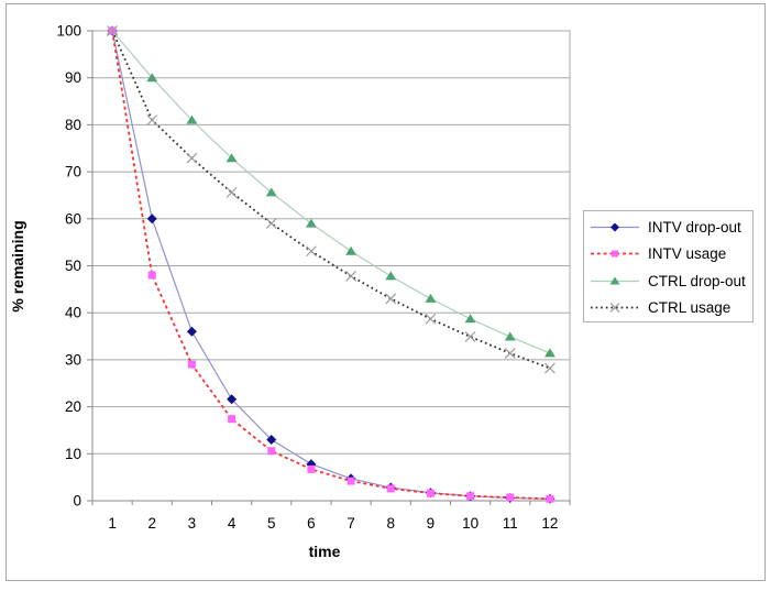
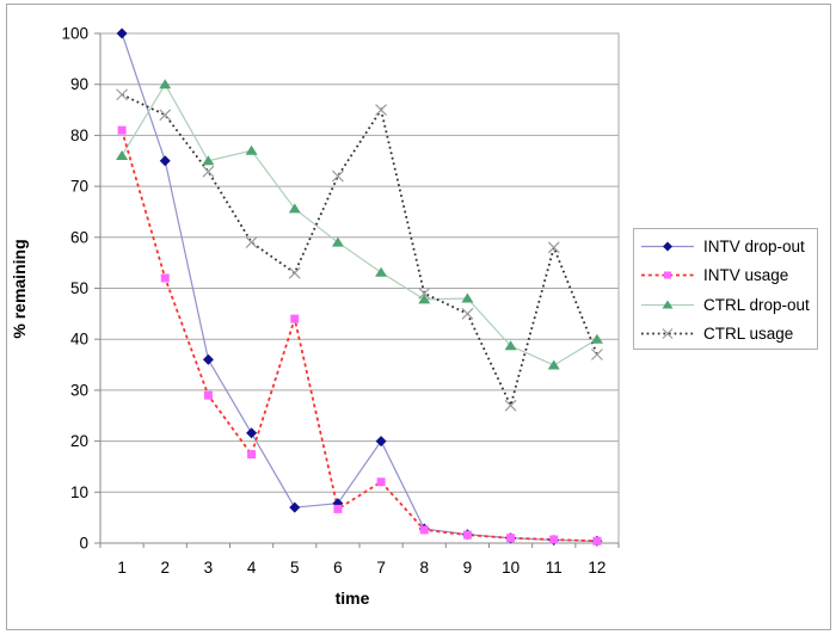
INTV usage/1: 100 -> 81
CTRL drop-out/1: 100 -> 76
CTRL usage/1: 100 -> 88
INTV drop-out/2: 60 -> 75
INTV usage/2: 48 -> 52
CTRL usage/2: 81 -> 84
CTRL drop-out/3: 81 -> 75
CTRL drop-out/4: 73 -> 77
CTRL usage/4: 66 -> 59
INTV drop-out/5: 13 -> 7
INTV usage/5: 11 -> 44
CTRL usage/5: 59 -> 53
CTRL usage/6: 53 -> 72
INTV drop-out/7: 5 -> 20
INTV usage/7: 4 -> 12
CTRL usage/7: 48 -> 85
CTRL usage/8: 43 -> 49
CTRL drop-out/9: 43 -> 48
CTRL usage/9: 39 -> 45
CTRL usage/10: 35 -> 27
CTRL usage/11: 31 -> 58
CTRL drop-out/12: 31 -> 40
CTRL usage/12: 28 -> 37
